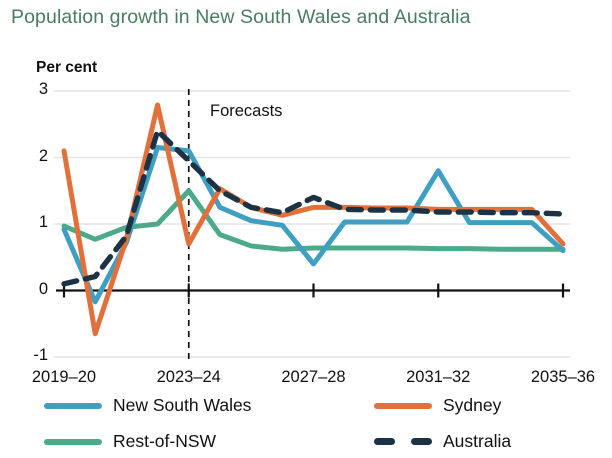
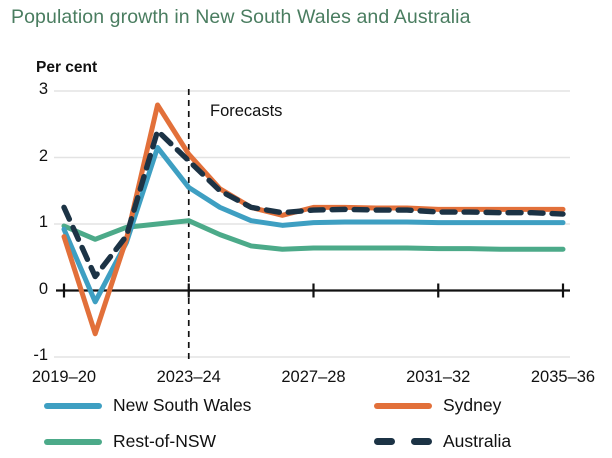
Sydney/2019–20: 2.1 -> 0.8
Australia/2019–20: 0.1 -> 1.2
New South Wales/2023–24: 2.1 -> 1.6
Sydney/2023–24: 0.7 -> 2.0
Rest-of-NSW/2023–24: 1.5 -> 1.1
New South Wales/2027–28: 0.4 -> 1.0
Australia/2027–28: 1.4 -> 1.2
New South Wales/2031–32: 1.8 -> 1.0
New South Wales/2035–36: 0.6 -> 1.0
Sydney/2035–36: 0.7 -> 1.2
